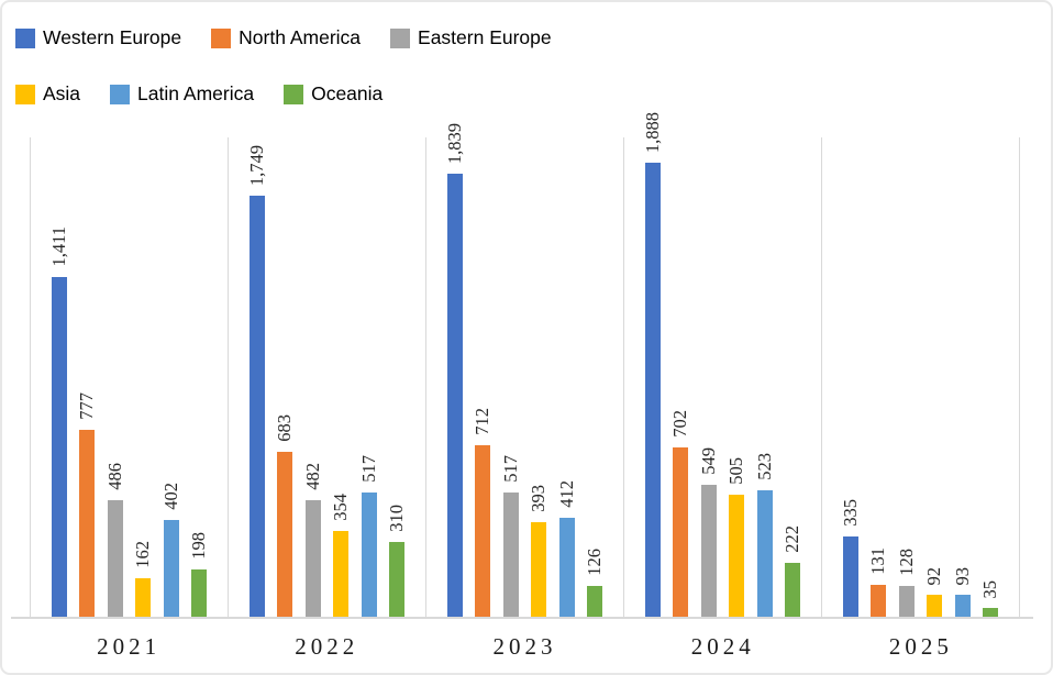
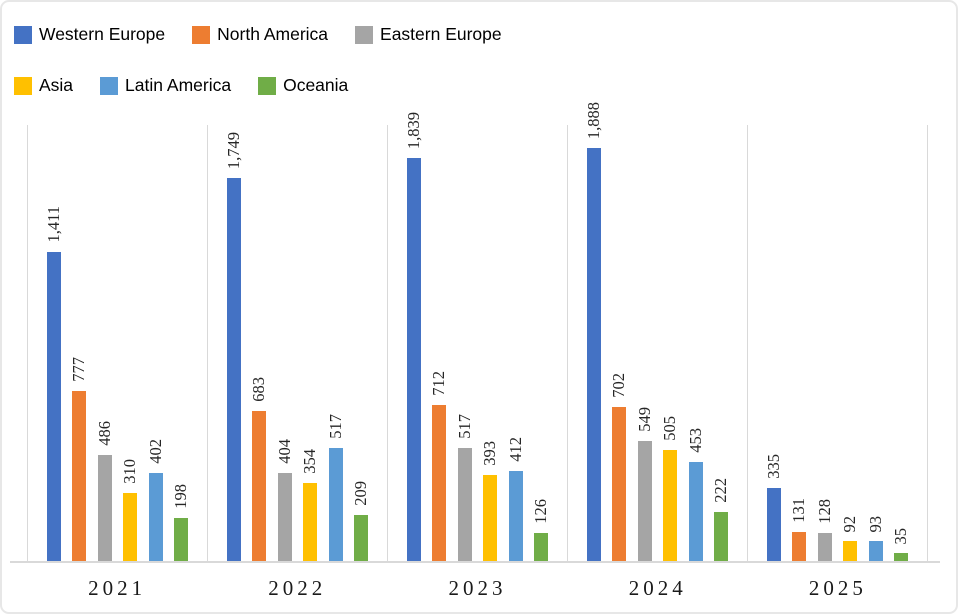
Asia/2021: 162 -> 310
Eastern Europe/2022: 482 -> 404
Oceania/2022: 310 -> 209
Latin America/2024: 523 -> 453
